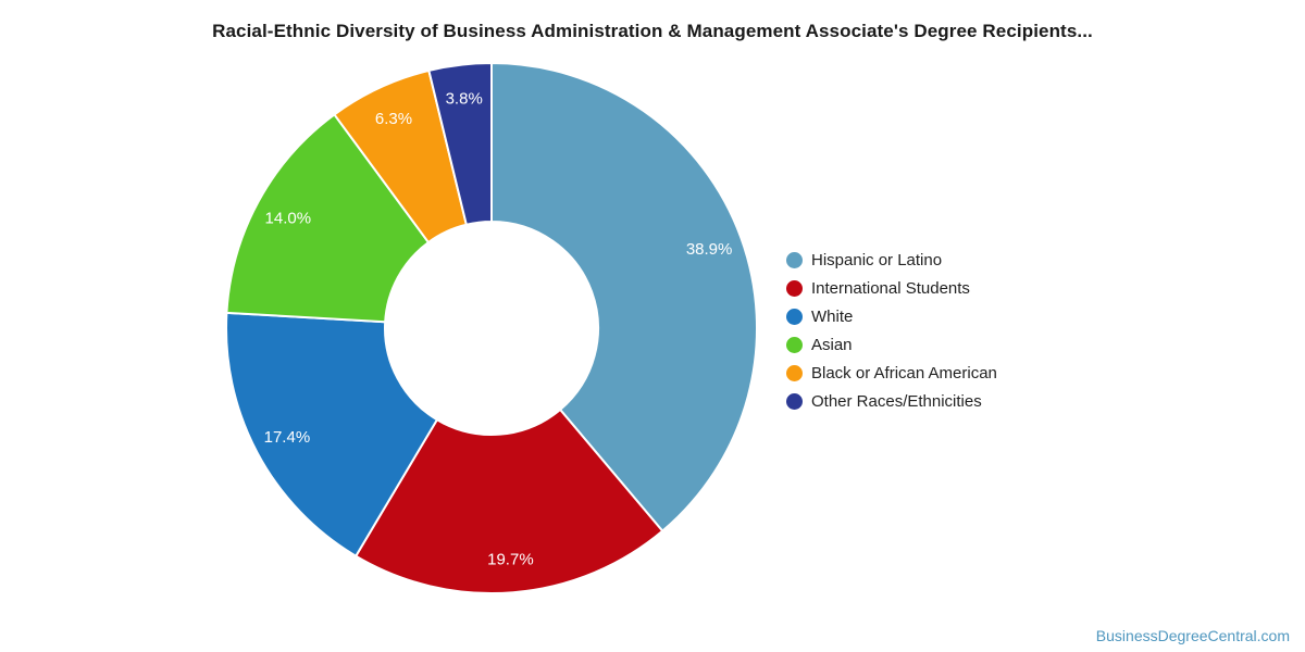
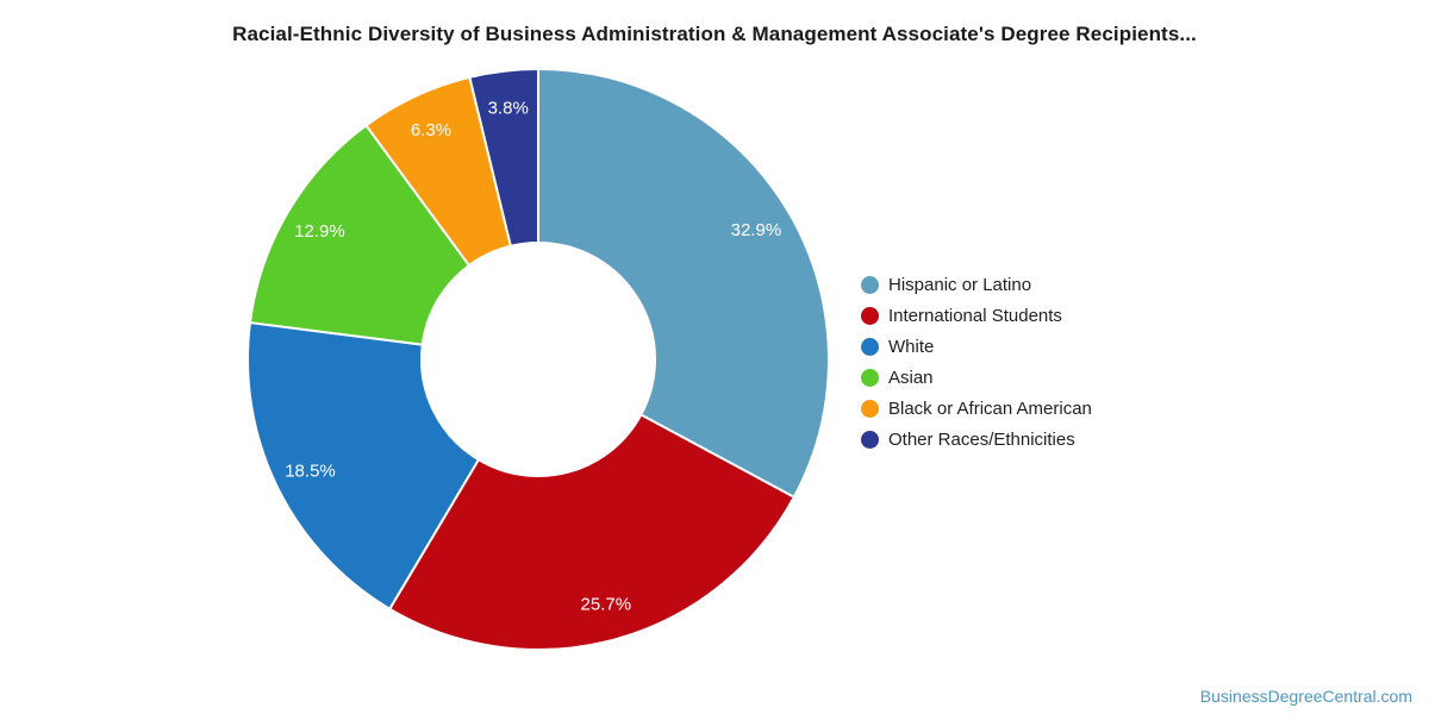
Hispanic or Latino: 38.9% -> 32.9%
International Students: 19.7% -> 25.7%
White: 17.4% -> 18.5%
Asian: 14.0% -> 12.9%
